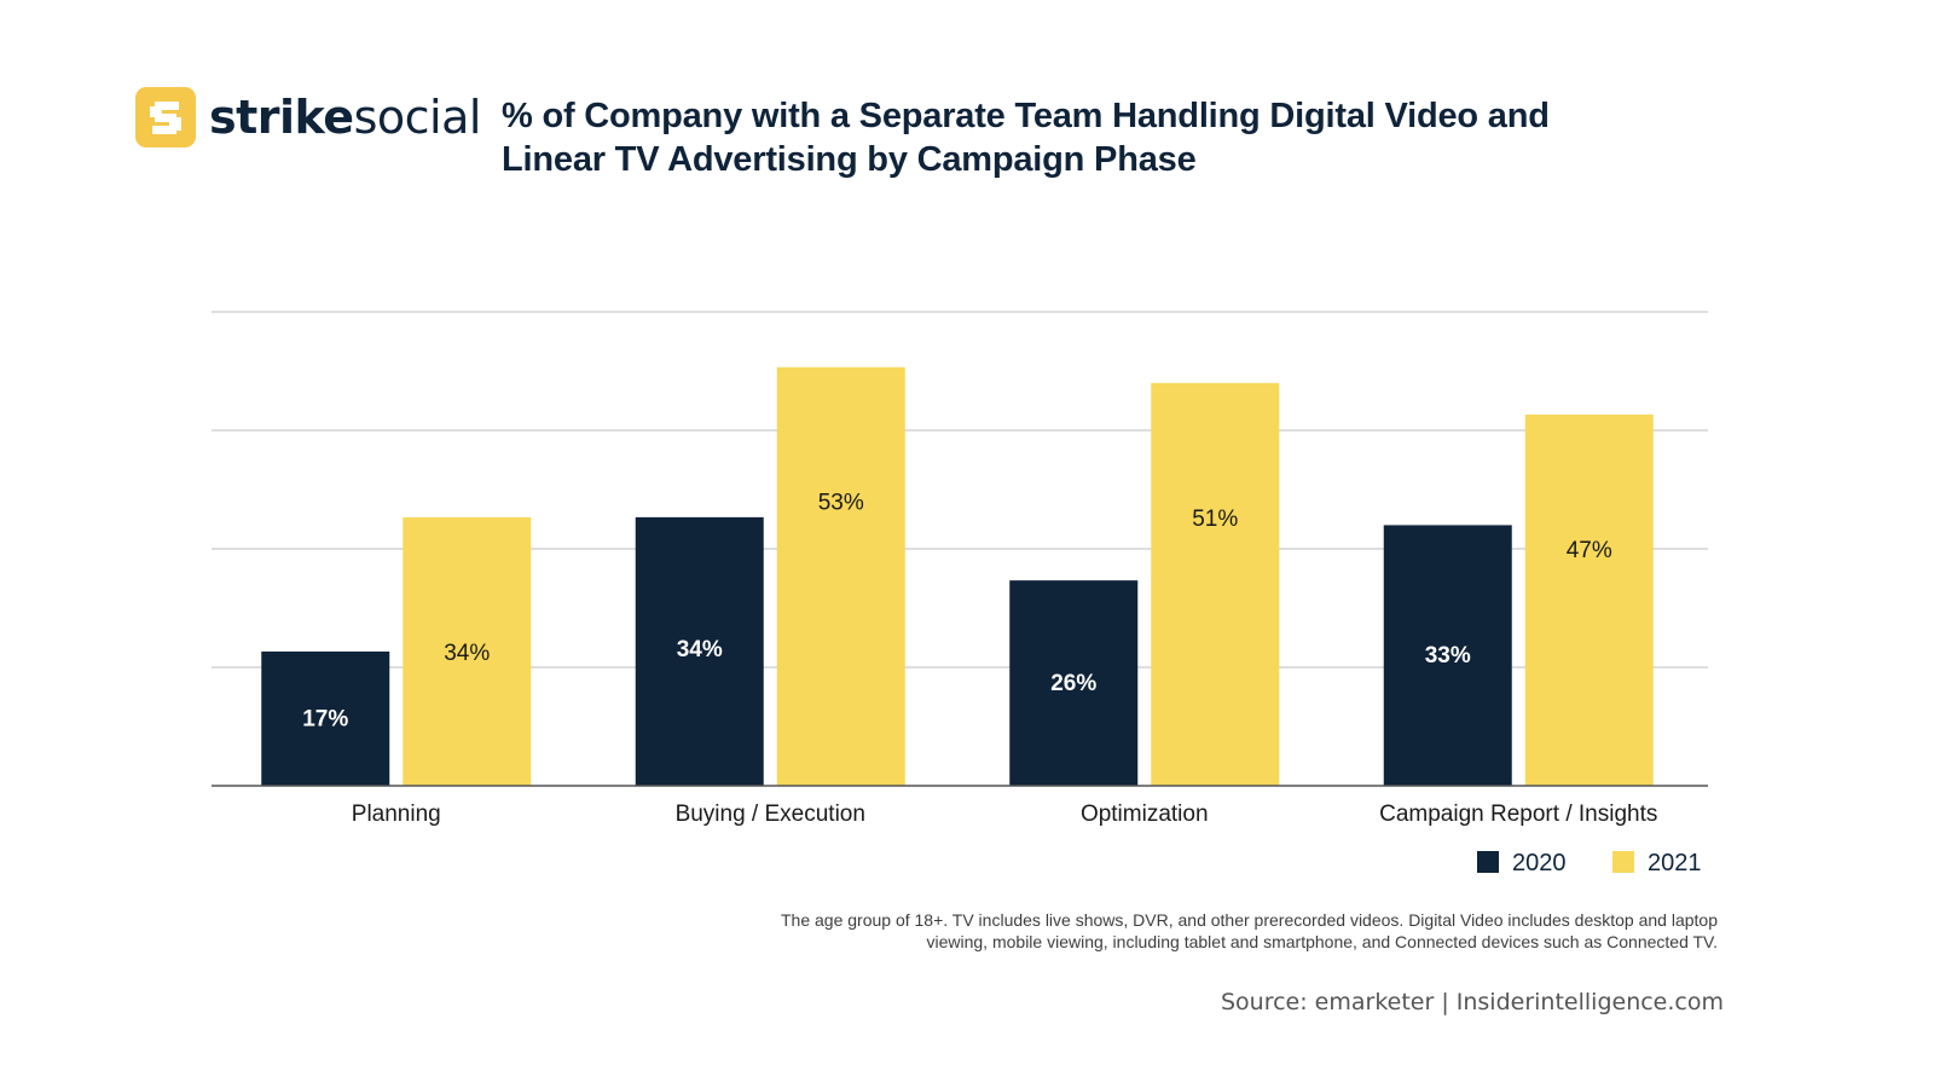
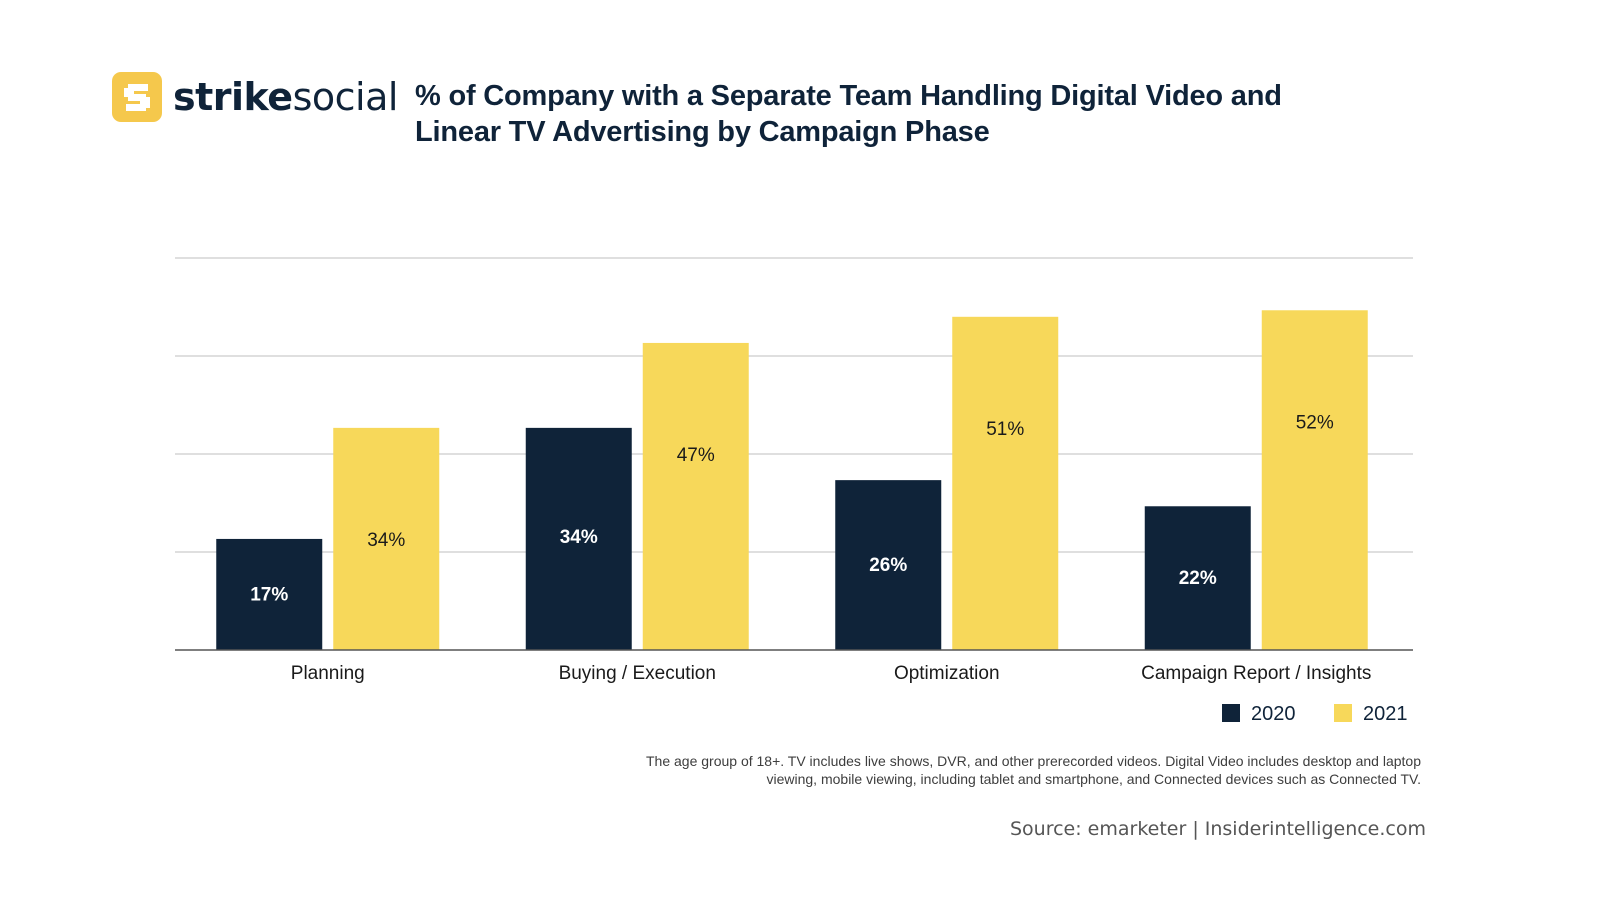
2021/Buying / Execution: 53% -> 47%
2020/Campaign Report / Insights: 33% -> 22%
2021/Campaign Report / Insights: 47% -> 52%
